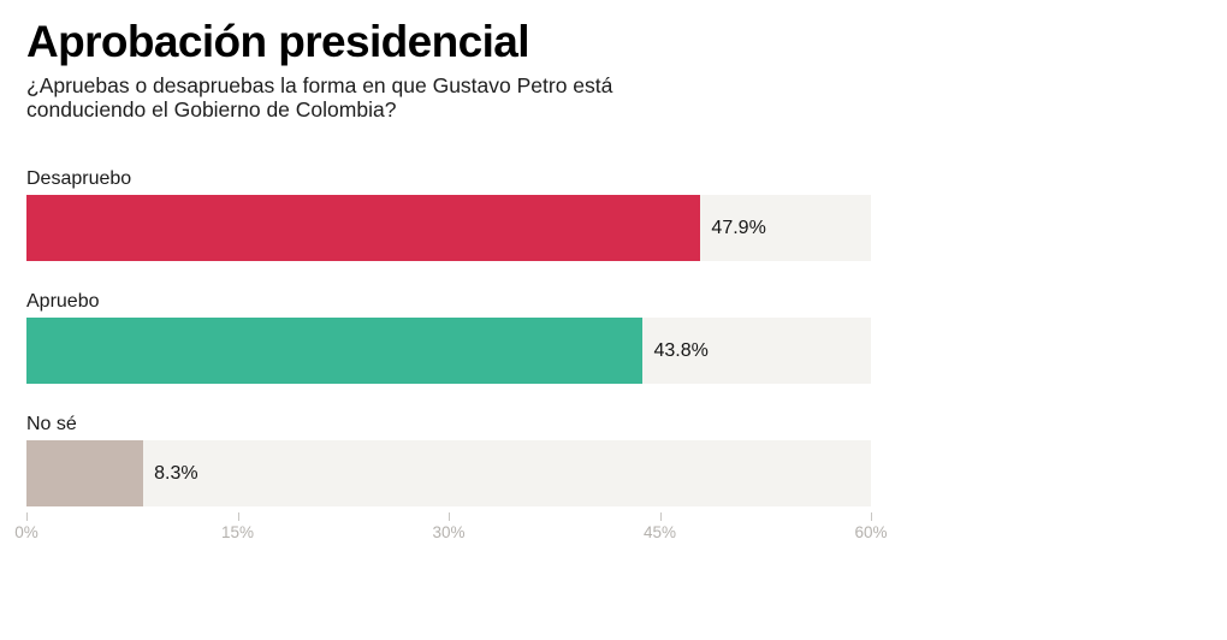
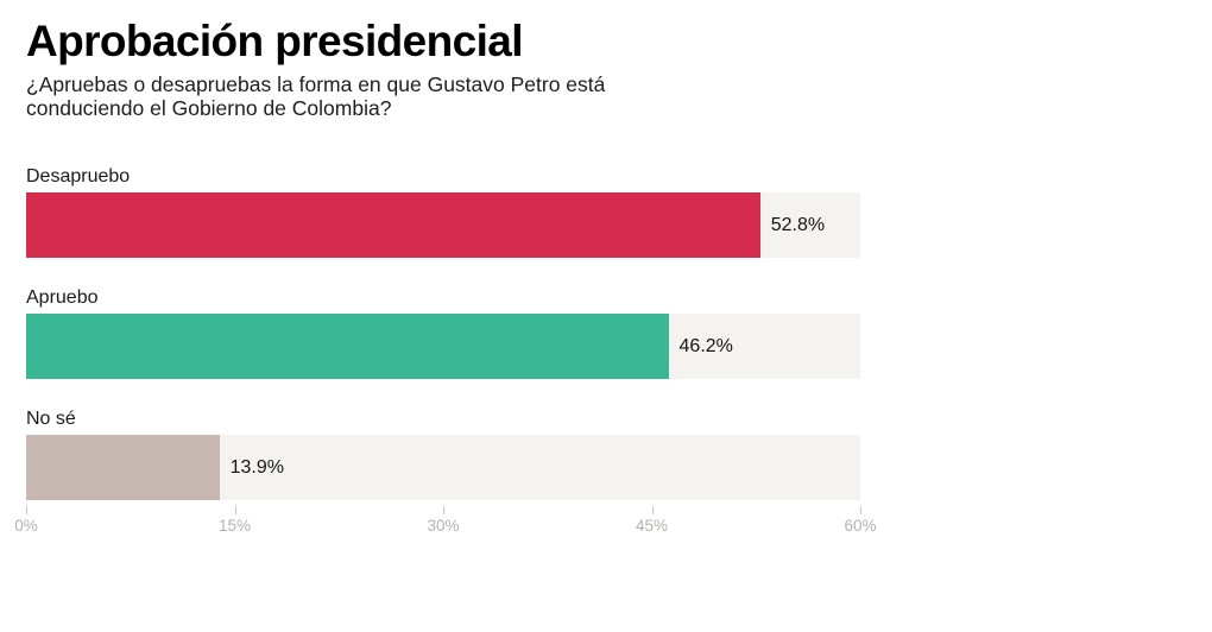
Desapruebo: 47.9% -> 52.8%
Apruebo: 43.8% -> 46.2%
No sé: 8.3% -> 13.9%
